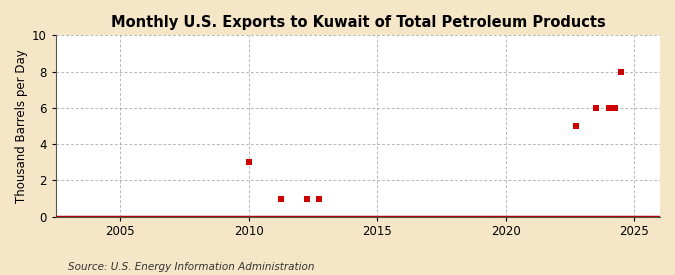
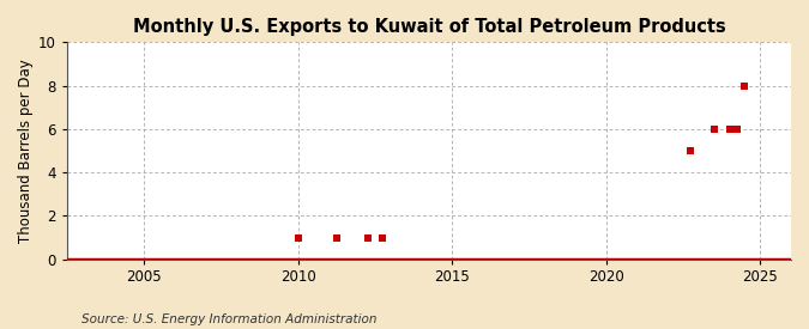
2010: 3 -> 1
